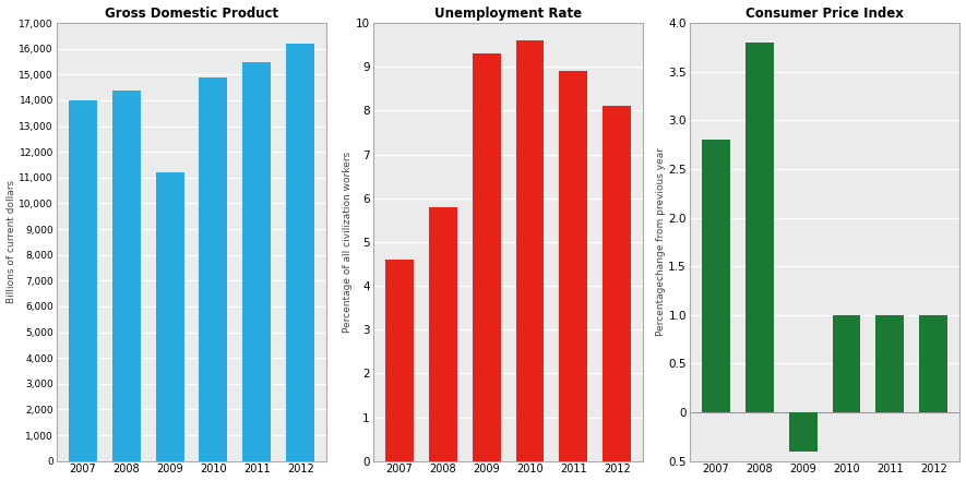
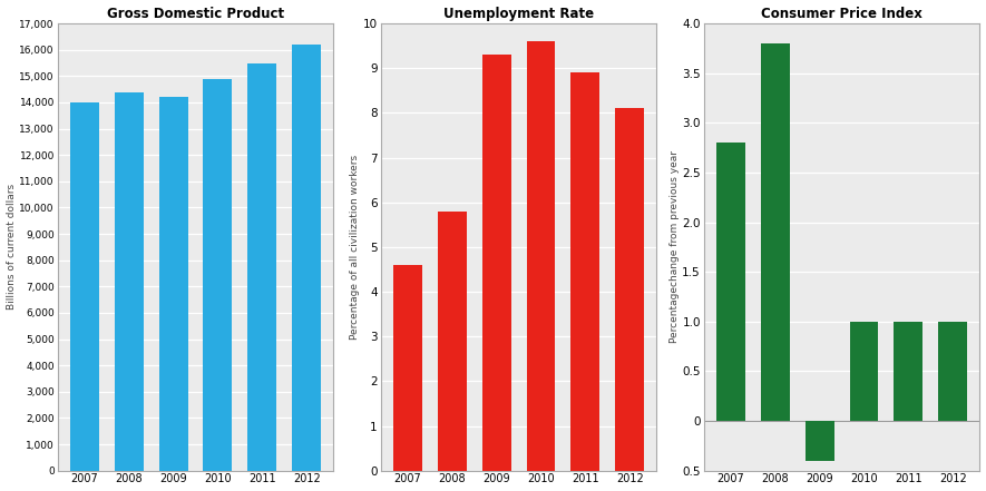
Gross Domestic Product/2009: 11,200 -> 14,200
